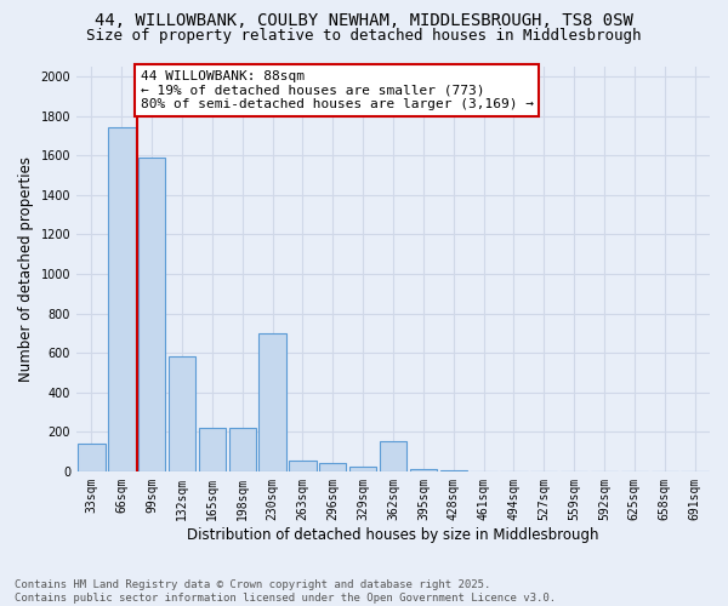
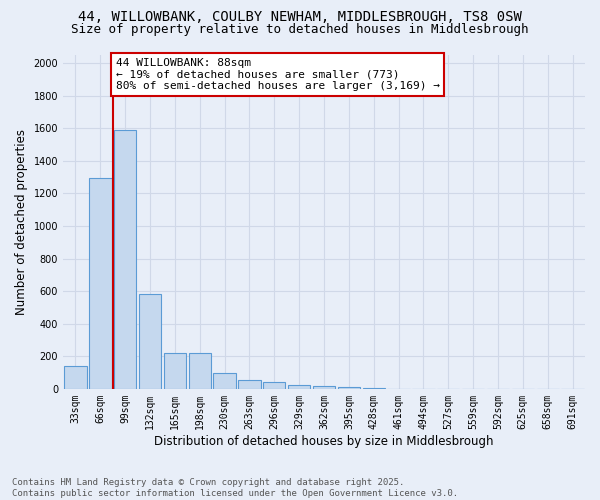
66sqm: 1740 -> 1300
230sqm: 700 -> 100
362sqm: 150 -> 20
